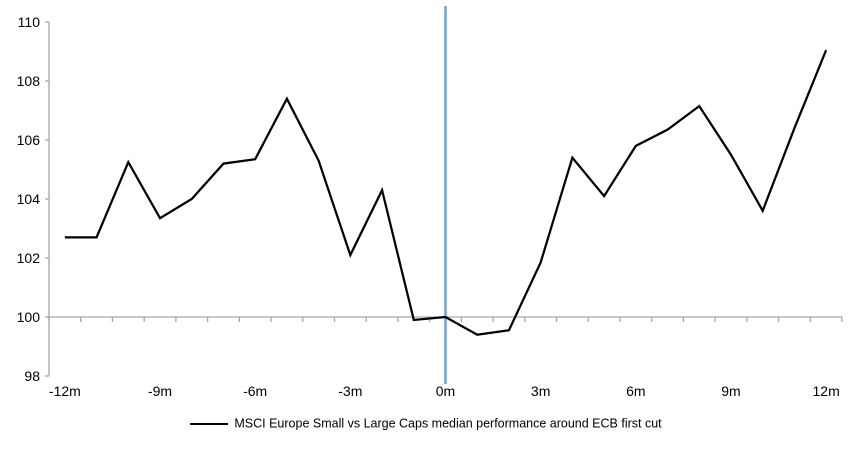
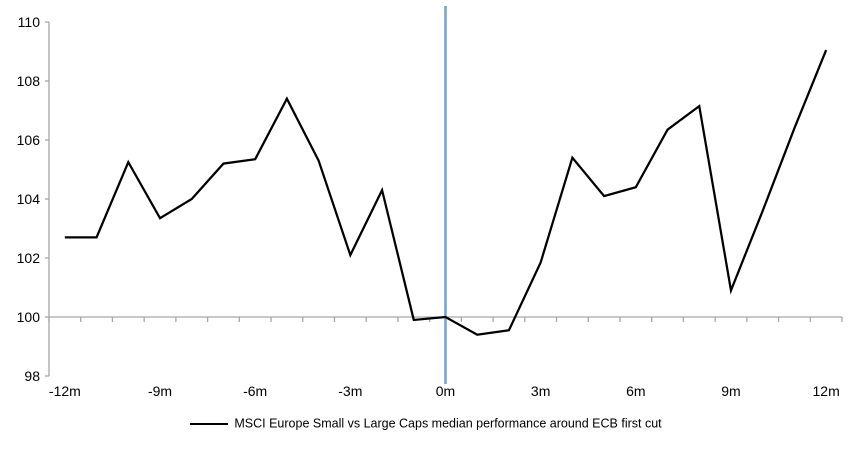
6m: 105.8 -> 104.4
9m: 105.5 -> 100.9
